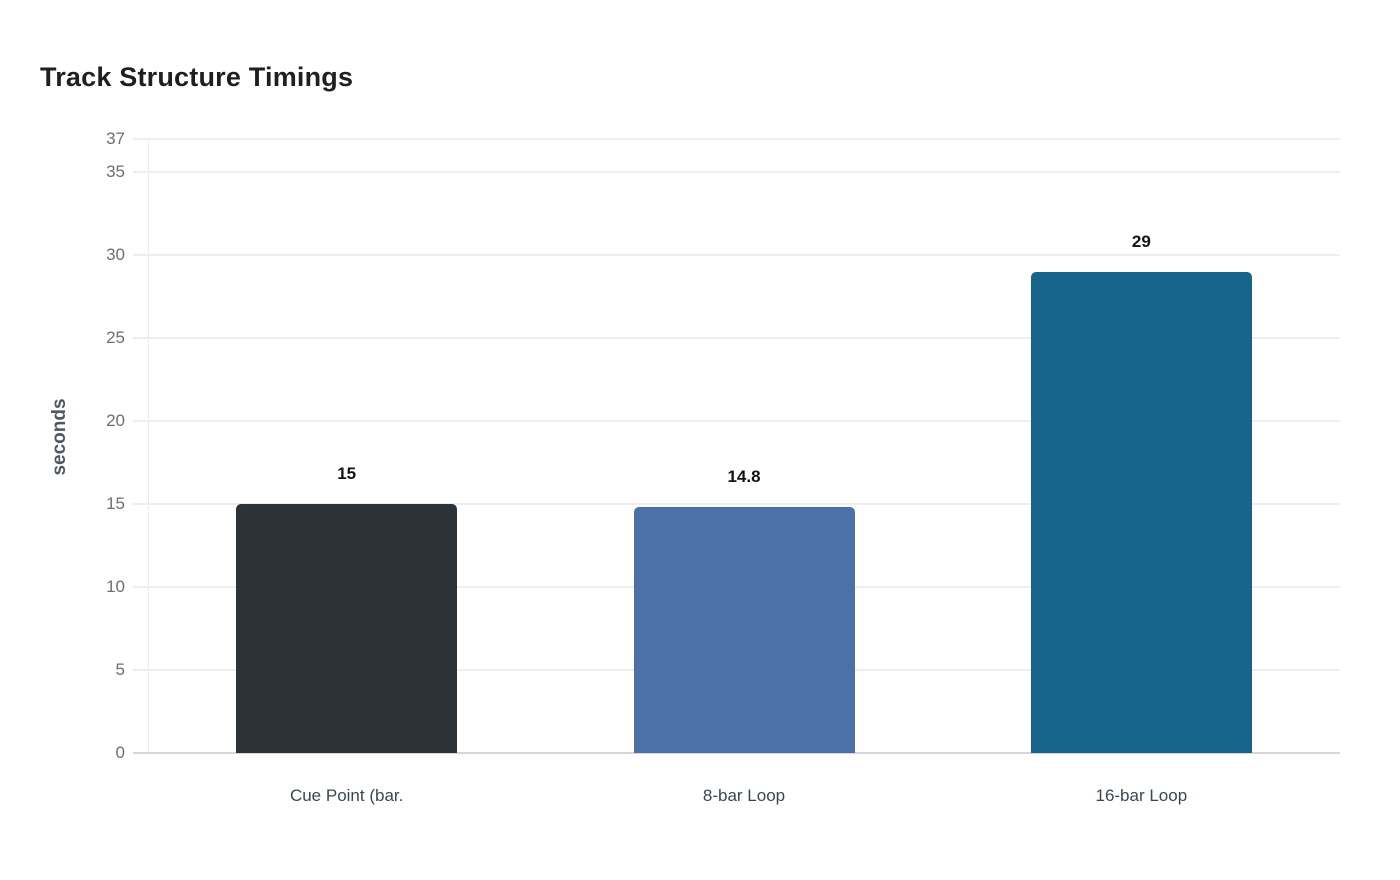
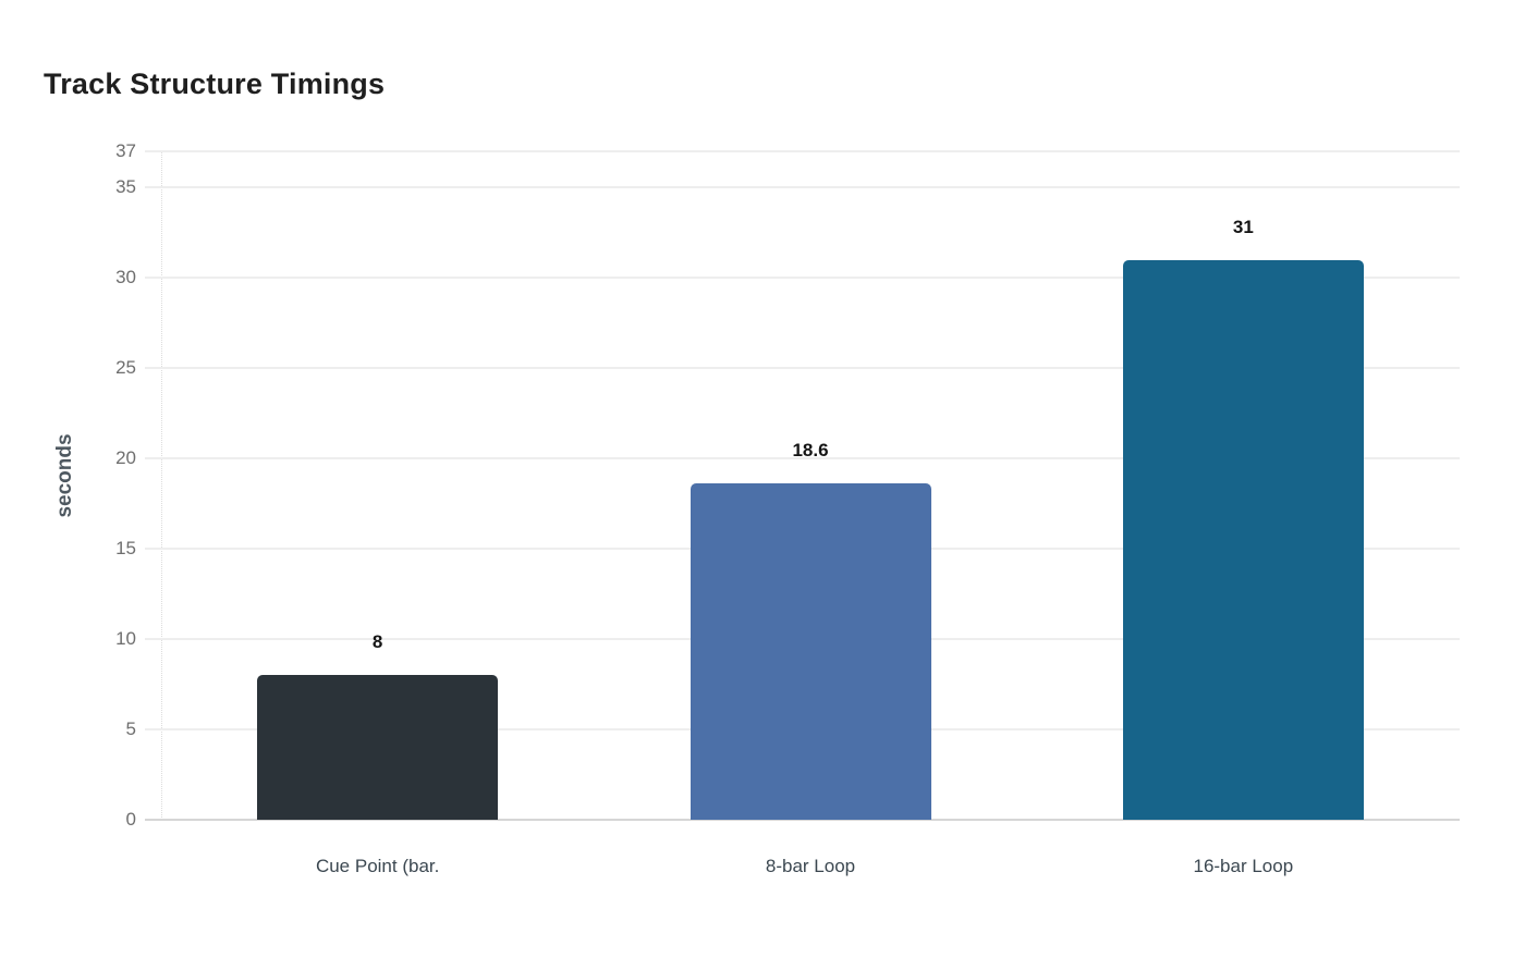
Cue Point (bar.: 15 -> 8
8-bar Loop: 14.8 -> 18.6
16-bar Loop: 29 -> 31
